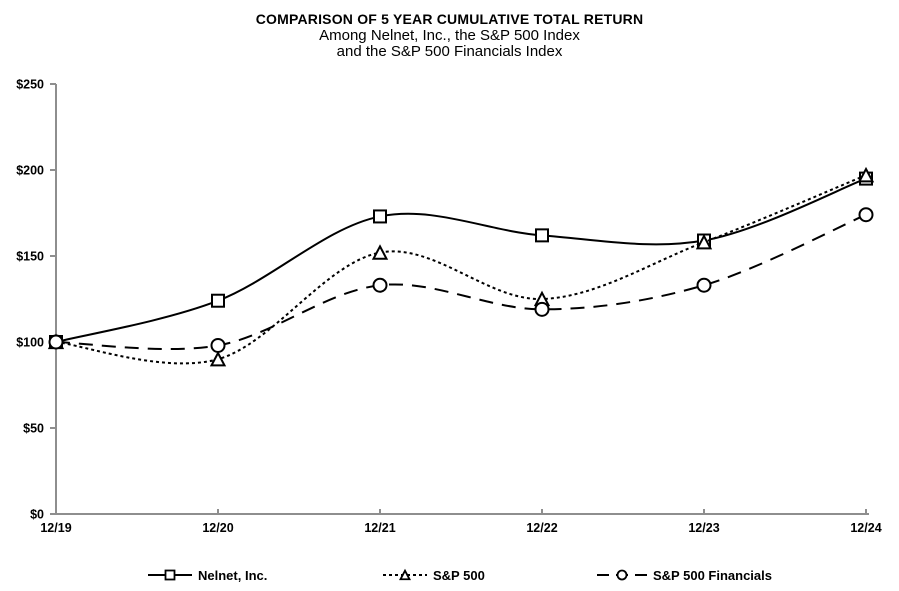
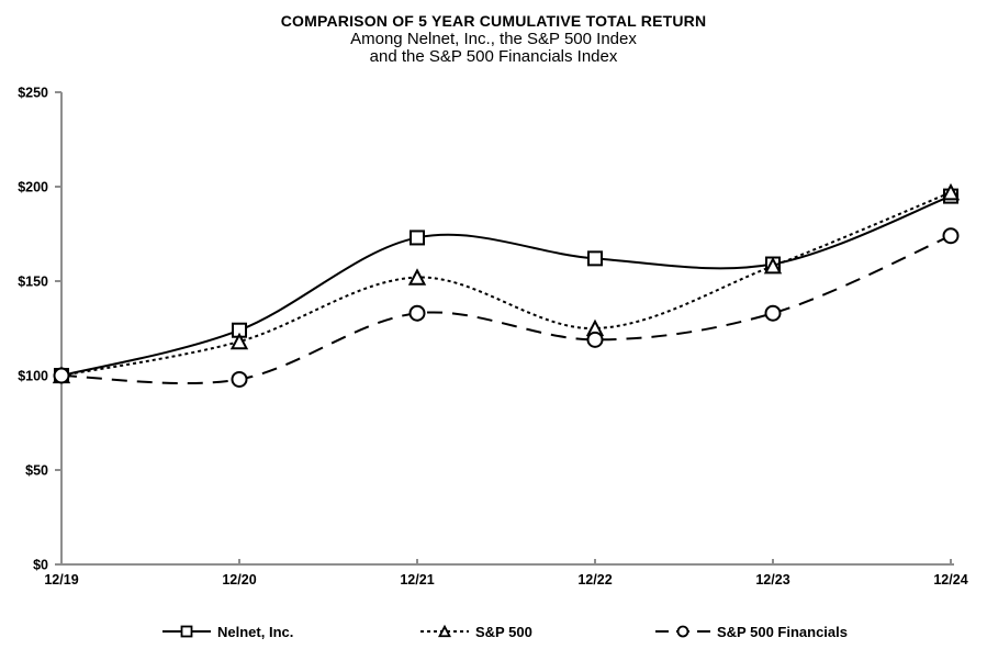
S&P 500/12/20: $90 -> $118
